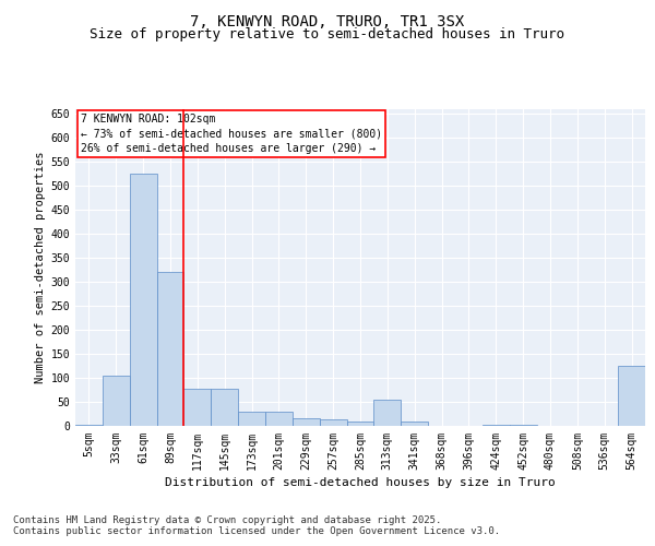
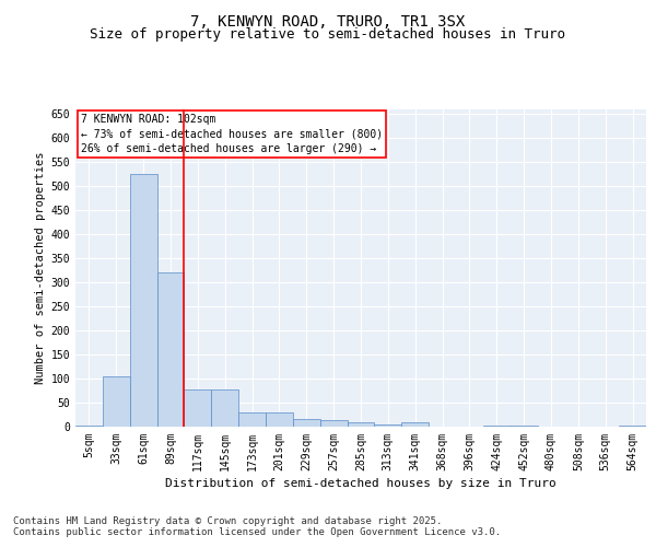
313sqm: 55 -> 5
564sqm: 125 -> 3
